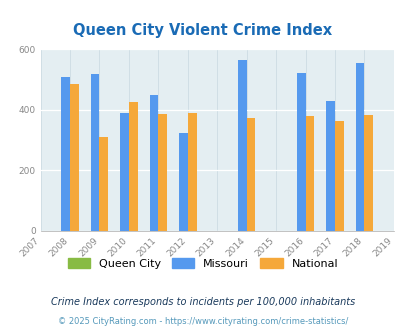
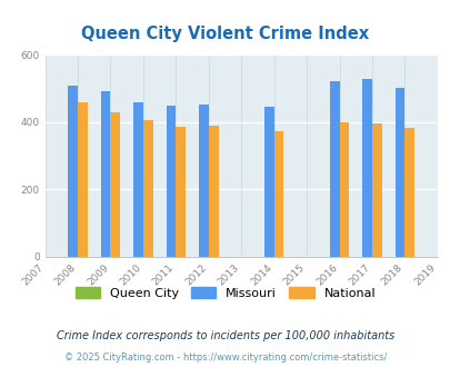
National/2008: 485 -> 458
Missouri/2009: 520 -> 492
National/2009: 310 -> 430
Missouri/2010: 390 -> 460
National/2010: 425 -> 405
Missouri/2012: 325 -> 453
Missouri/2014: 565 -> 447
National/2016: 380 -> 400
Missouri/2017: 430 -> 528
National/2017: 365 -> 397
Missouri/2018: 555 -> 502
